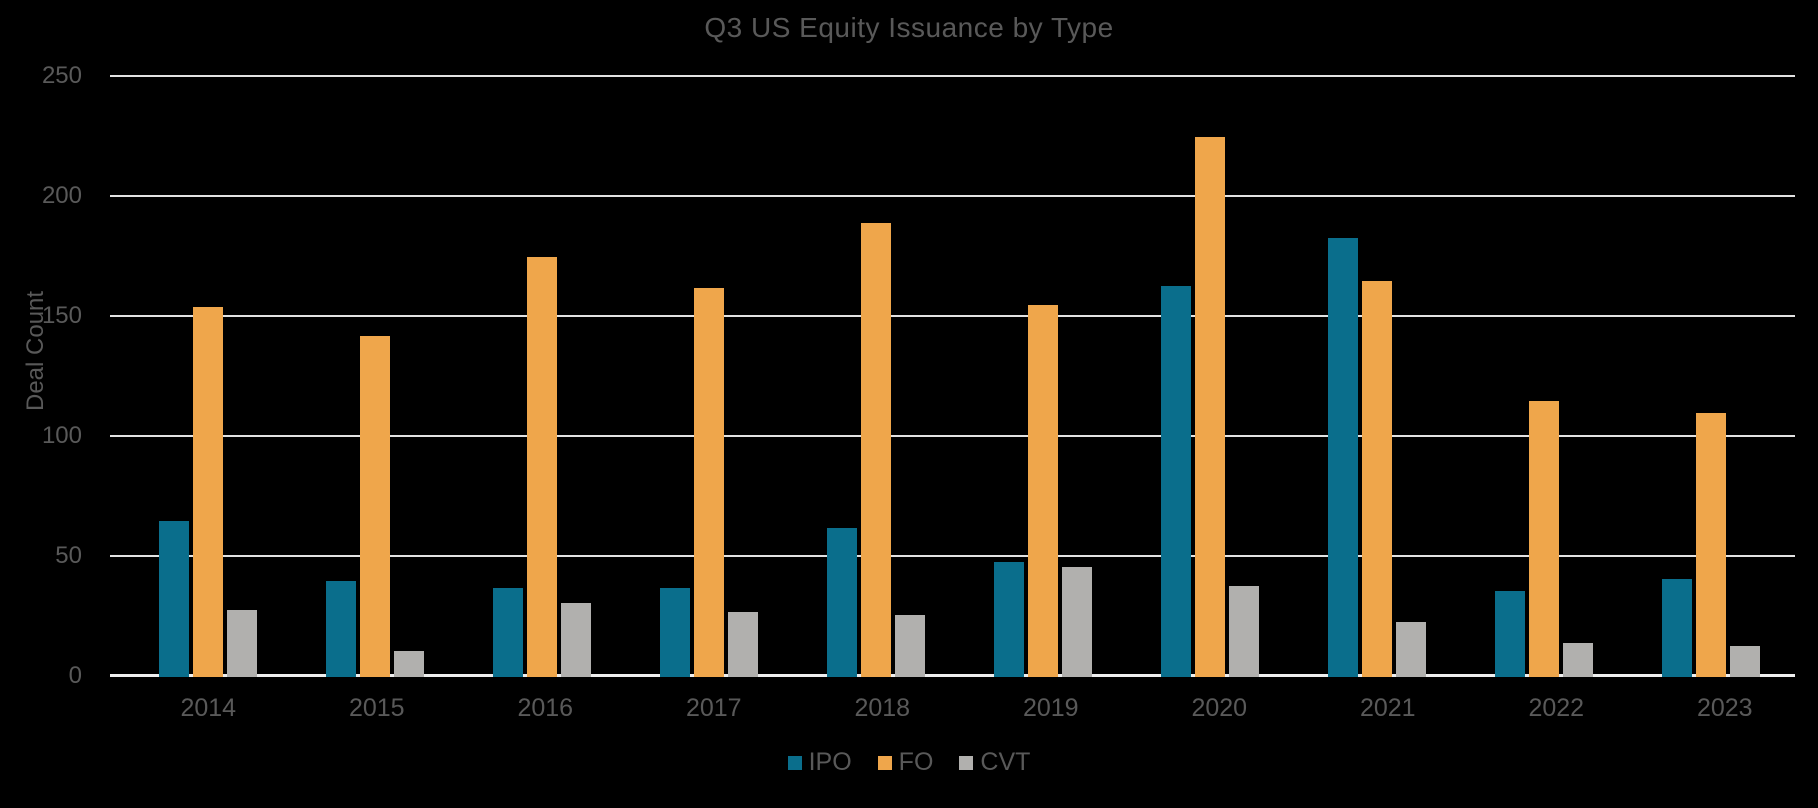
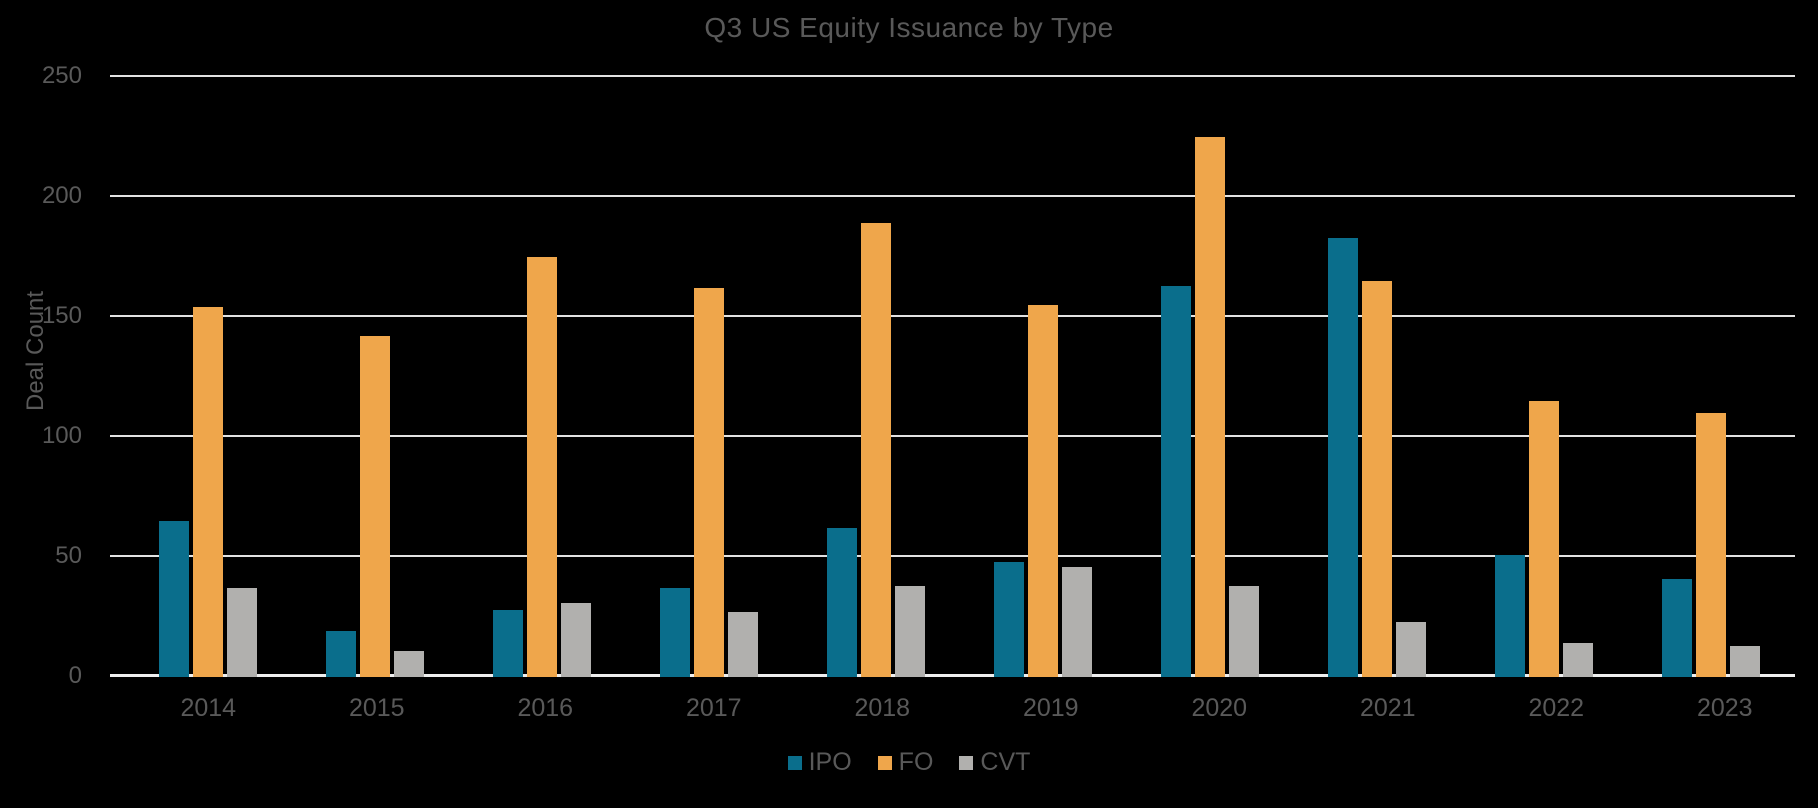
CVT/2014: 28 -> 37
IPO/2015: 40 -> 19
IPO/2016: 37 -> 28
CVT/2018: 26 -> 38
IPO/2022: 36 -> 51
